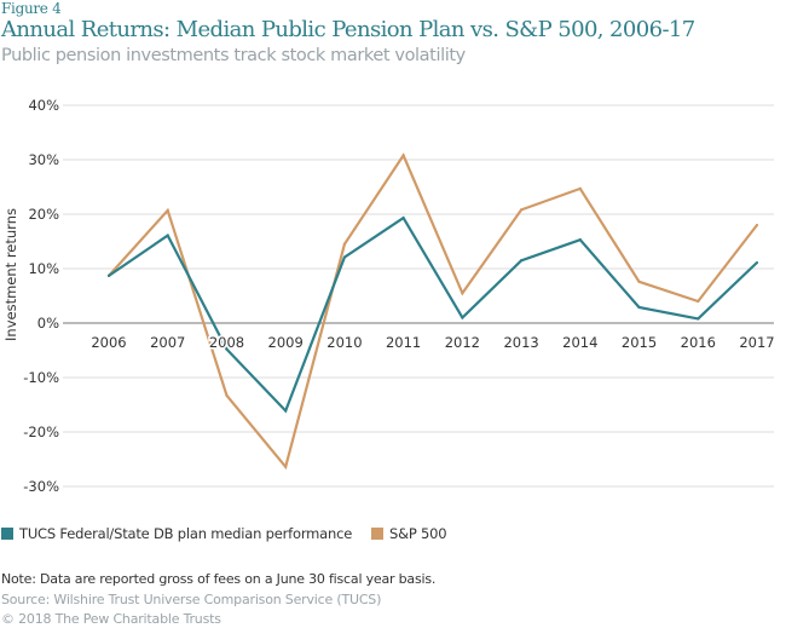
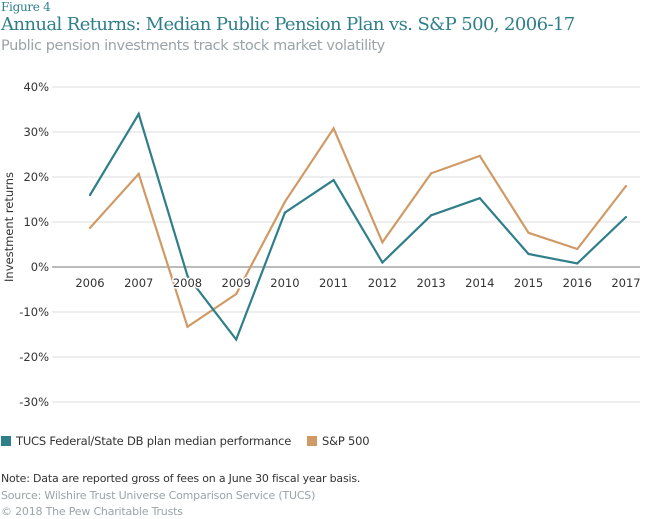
TUCS Federal/State DB plan median performance/2006: 9% -> 16%
TUCS Federal/State DB plan median performance/2007: 16% -> 34%
TUCS Federal/State DB plan median performance/2008: -5% -> -2%
S&P 500/2009: -26% -> -6%
